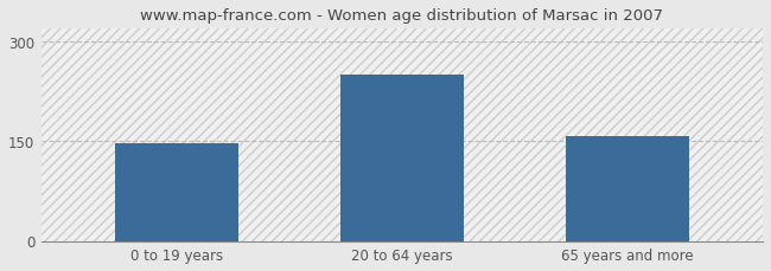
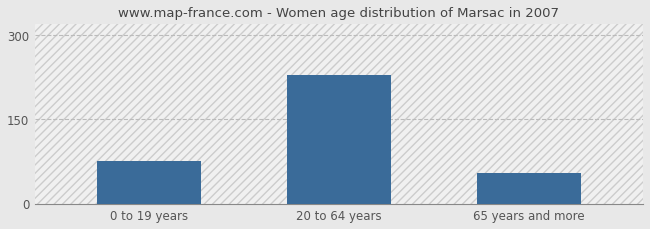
0 to 19 years: 148 -> 75
20 to 64 years: 250 -> 230
65 years and more: 158 -> 55
